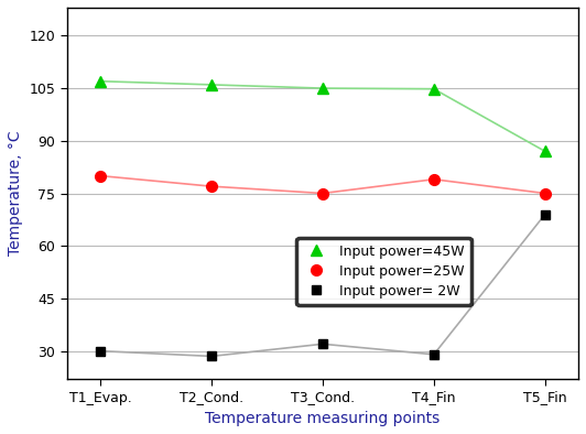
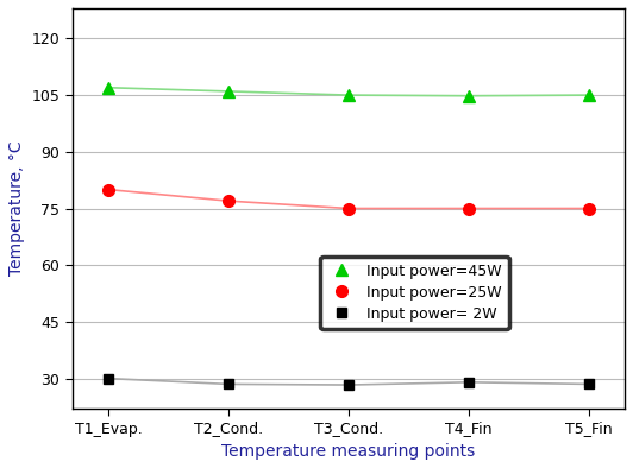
Input power= 2W/T3_Cond.: 32.0 -> 28.3
Input power=25W/T4_Fin: 79 -> 75
Input power=45W/T5_Fin: 87.0 -> 105.0
Input power= 2W/T5_Fin: 69.0 -> 28.5
